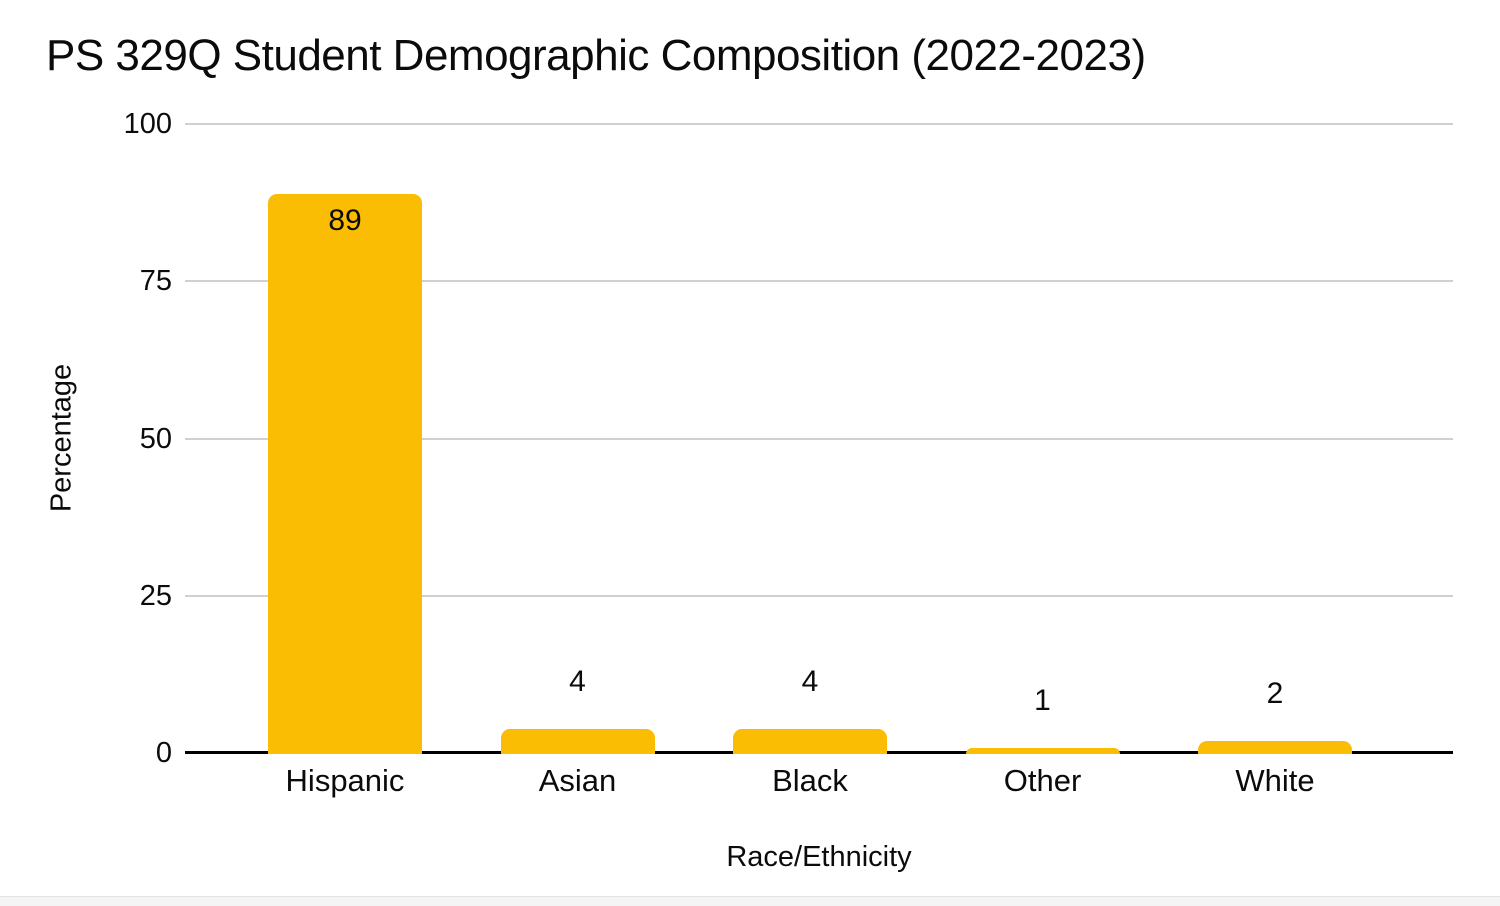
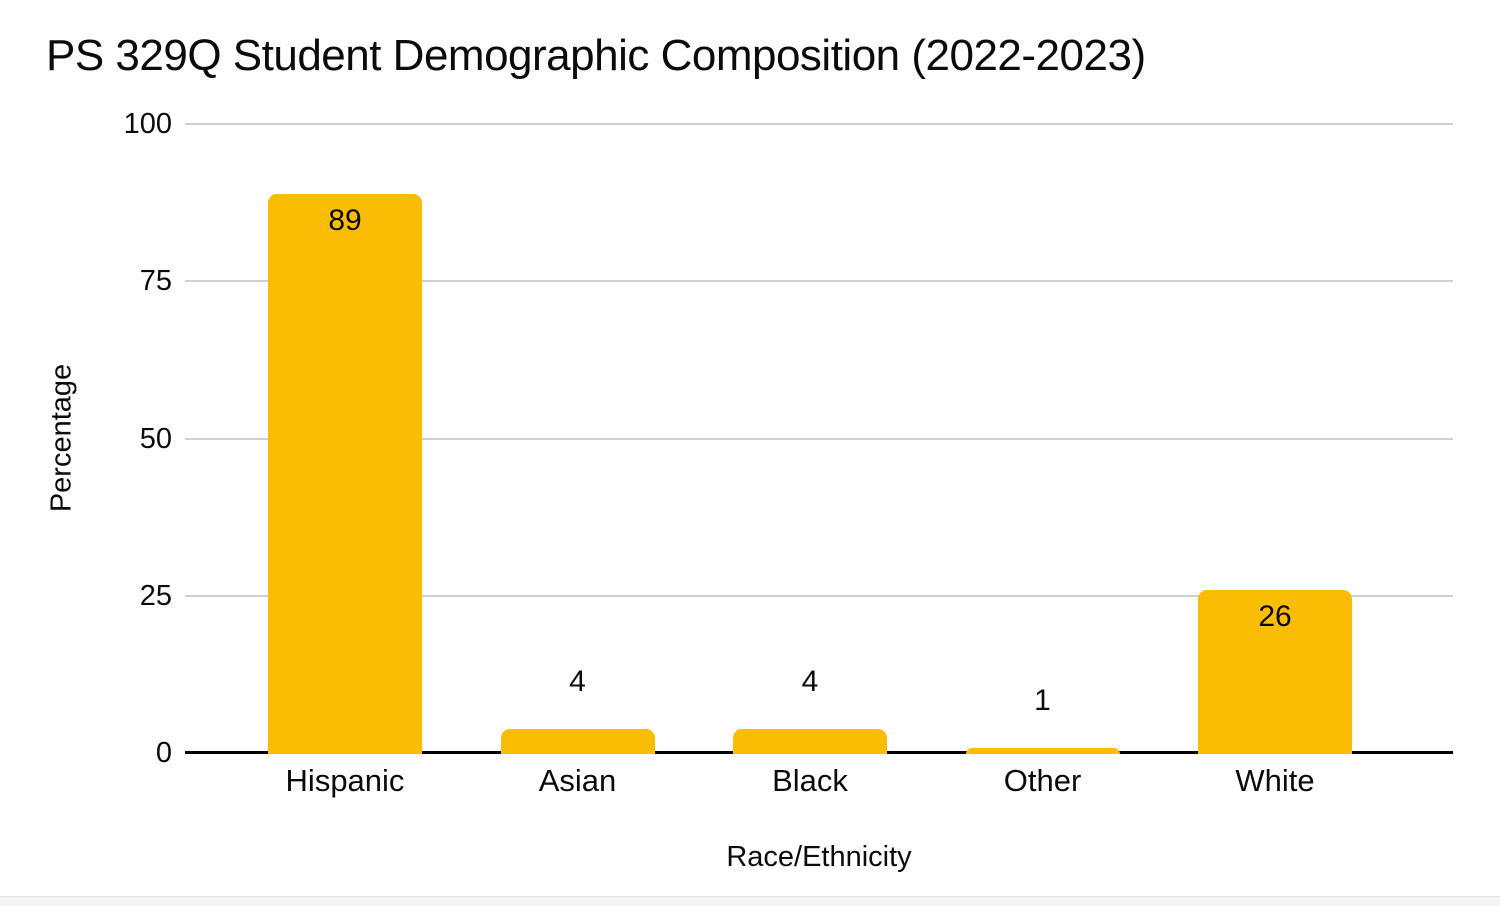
White: 2 -> 26
